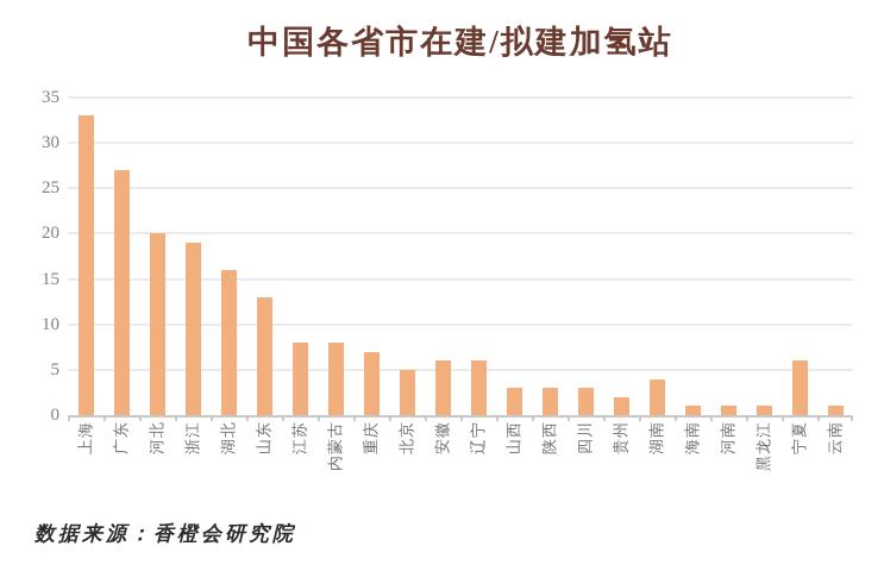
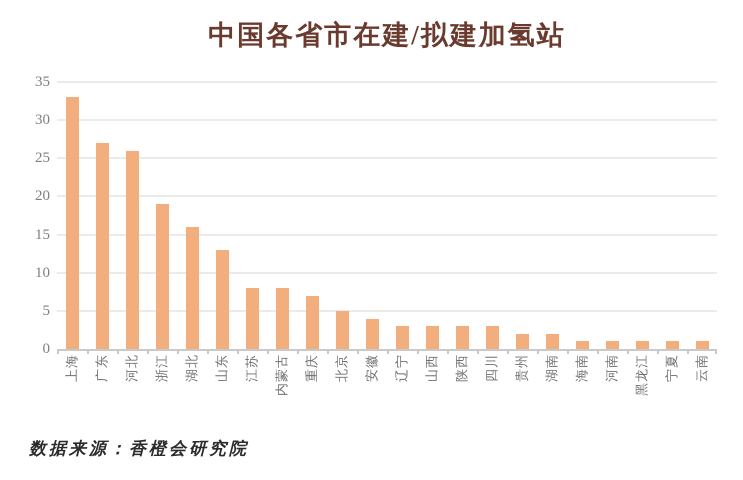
河北: 20 -> 26
安徽: 6 -> 4
辽宁: 6 -> 3
湖南: 4 -> 2
宁夏: 6 -> 1
